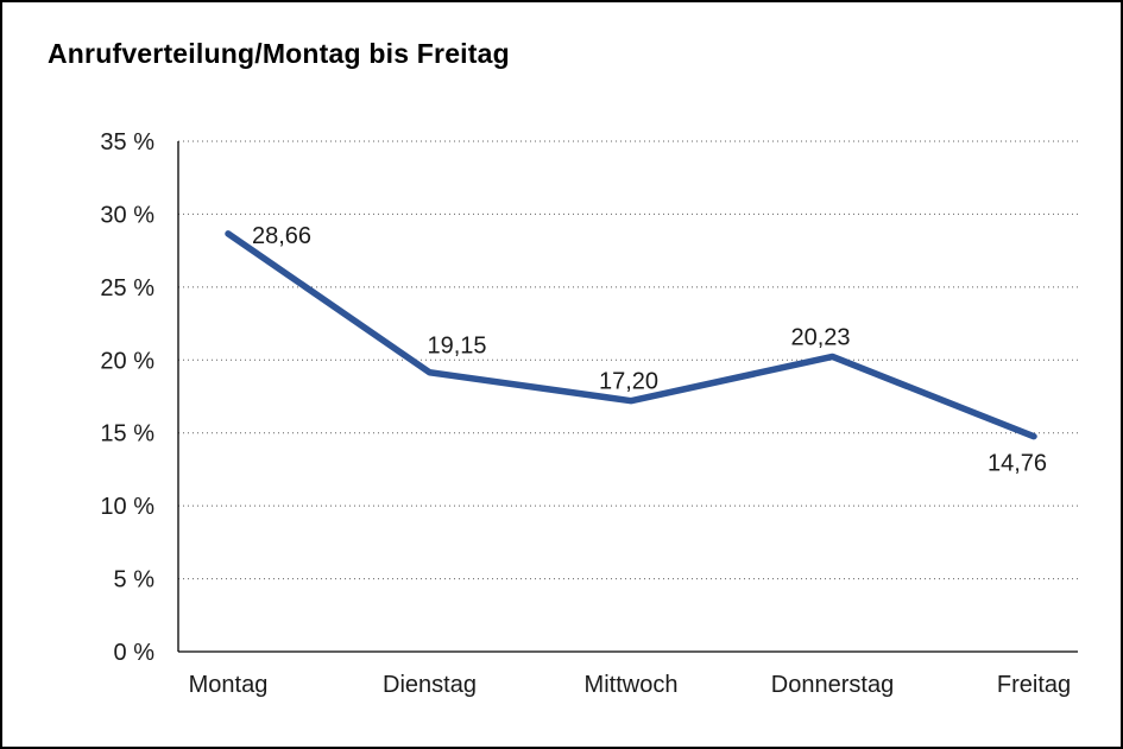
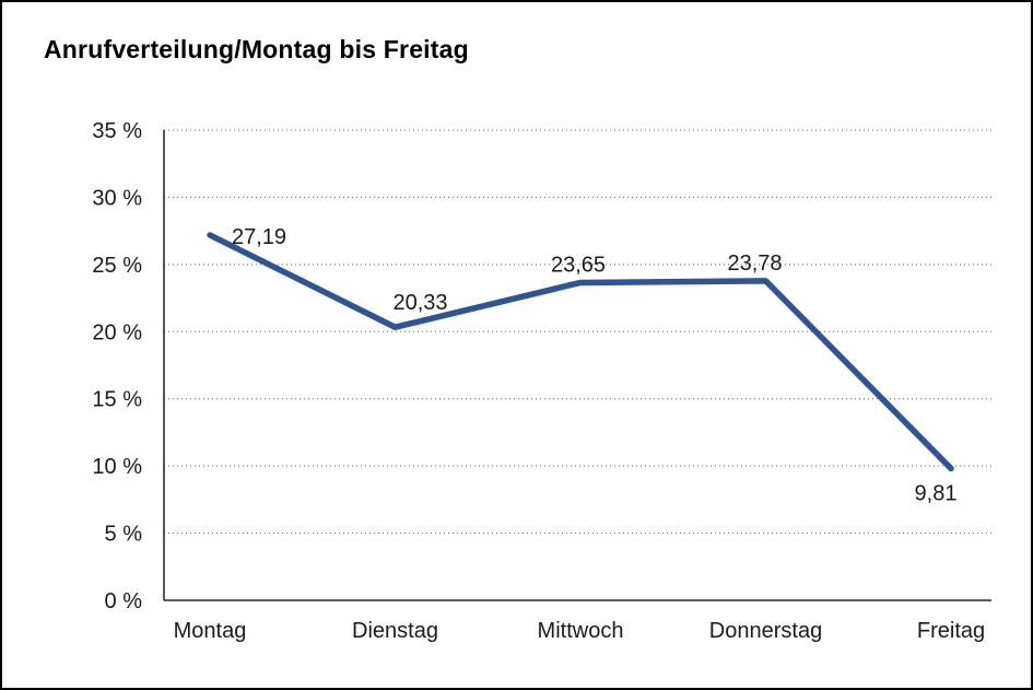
Montag: 28,66 -> 27,19
Dienstag: 19,15 -> 20,33
Mittwoch: 17,20 -> 23,65
Donnerstag: 20,23 -> 23,78
Freitag: 14,76 -> 9,81
